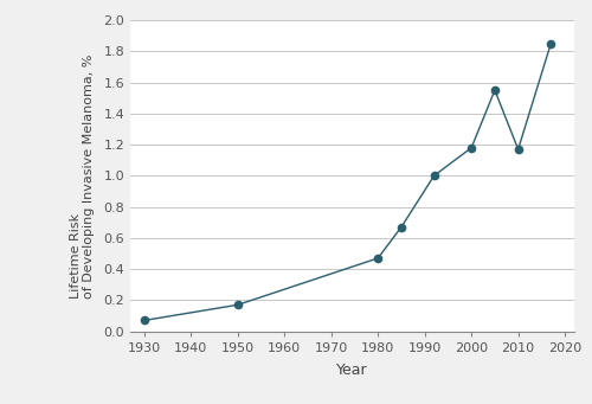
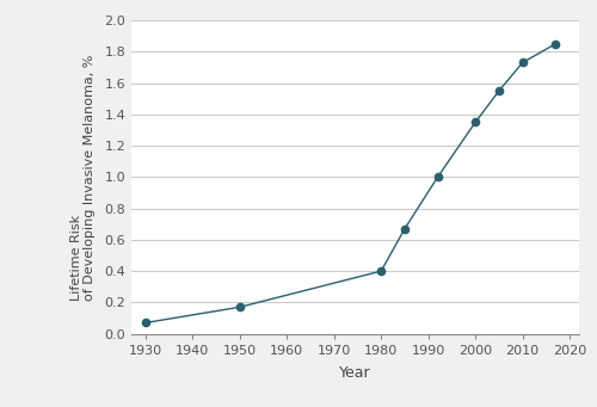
1980: 0.47 -> 0.40
2000: 1.18 -> 1.35
2010: 1.17 -> 1.73
